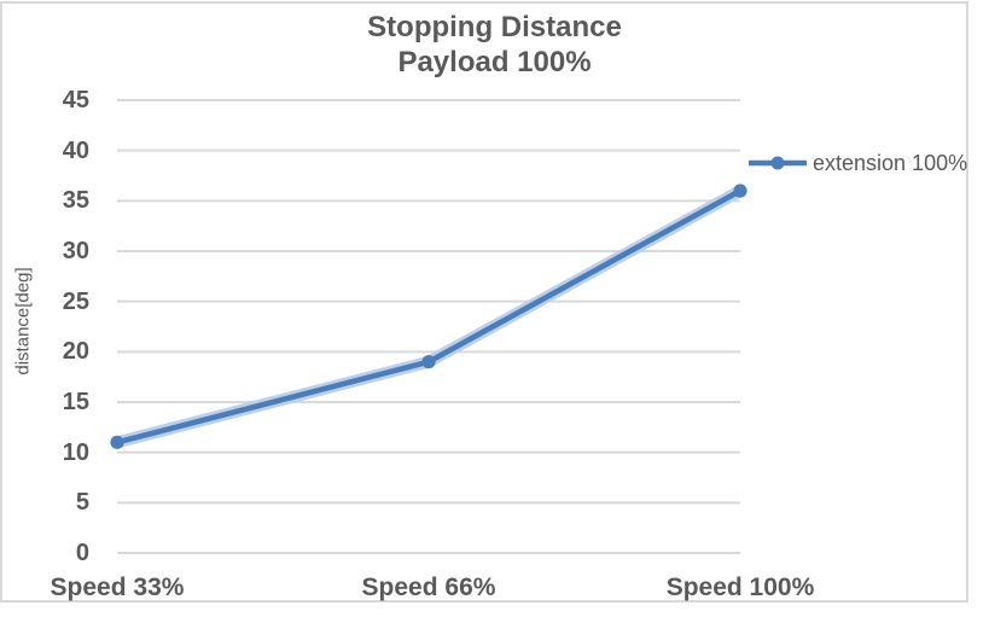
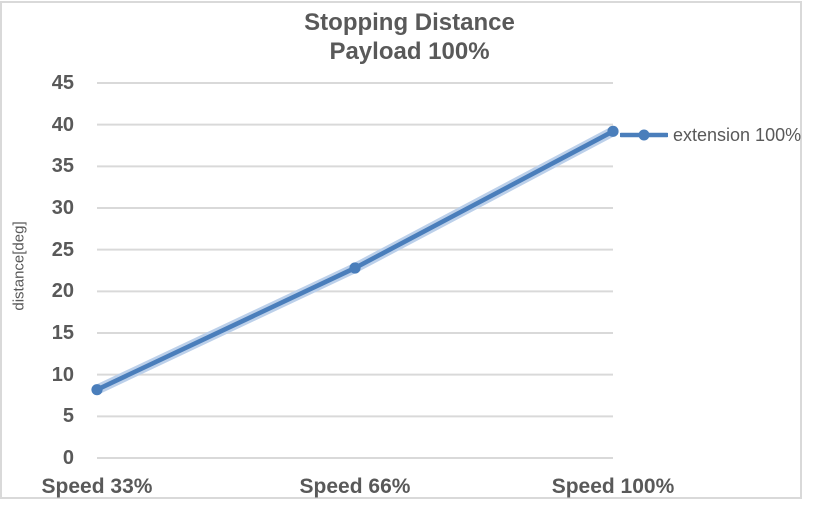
Speed 33%: 11 -> 8
Speed 66%: 19 -> 23
Speed 100%: 36 -> 39
